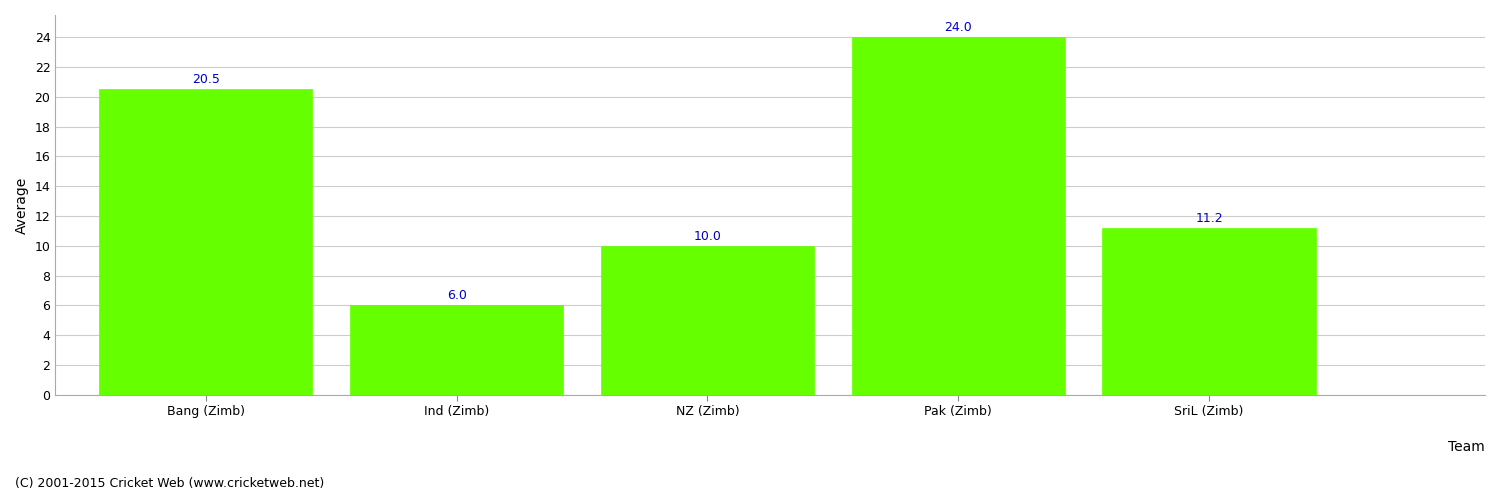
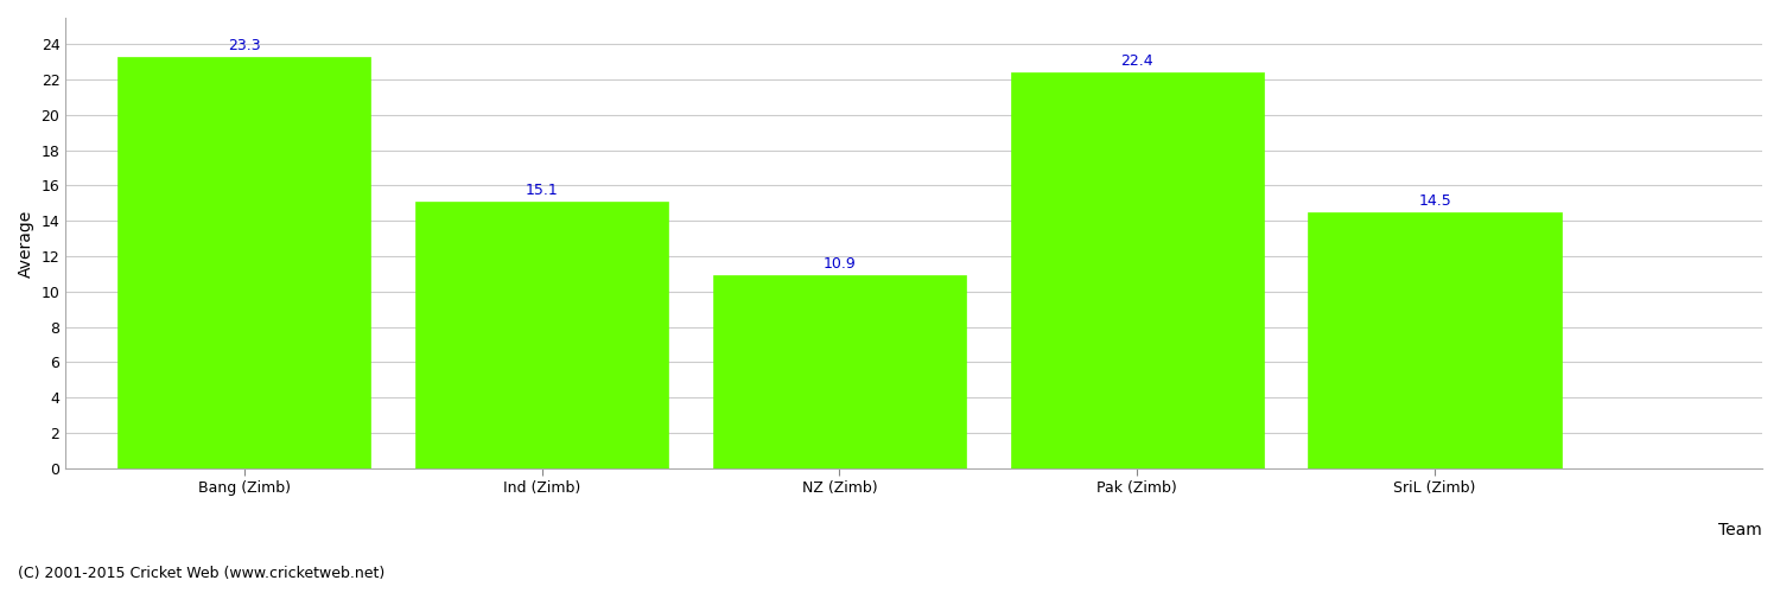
Bang (Zimb): 20.5 -> 23.3
Ind (Zimb): 6.0 -> 15.1
NZ (Zimb): 10.0 -> 10.9
Pak (Zimb): 24.0 -> 22.4
SriL (Zimb): 11.2 -> 14.5
